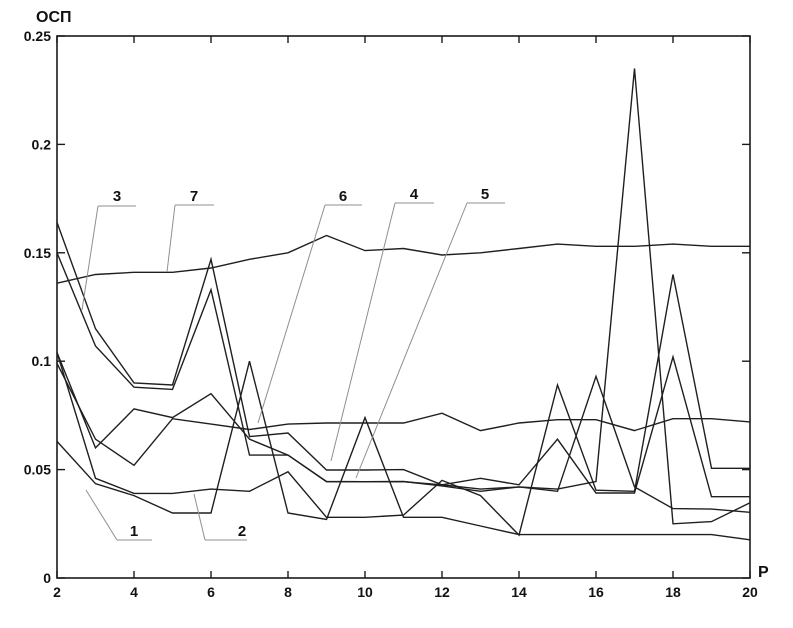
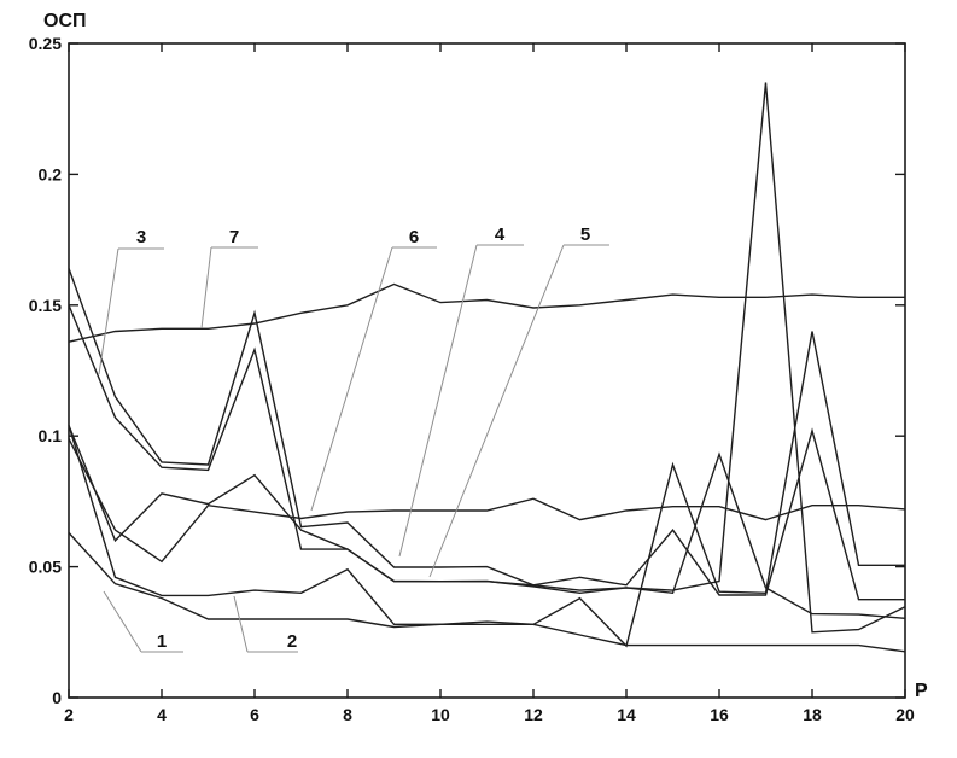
1/7: 0.100 -> 0.030
1/10: 0.074 -> 0.028
2/12: 0.045 -> 0.028
